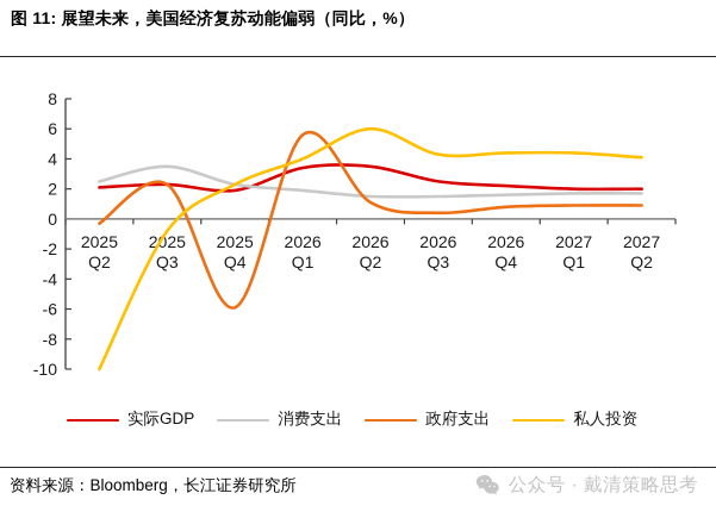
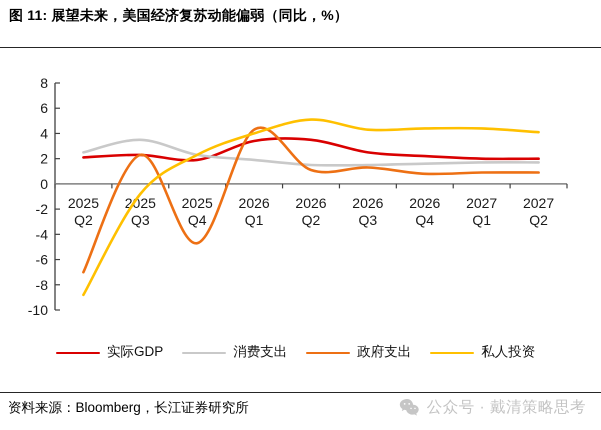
政府支出/2025 Q2: -0.3 -> -7.0
私人投资/2025 Q2: -10.0 -> -8.8
政府支出/2025 Q4: -5.9 -> -4.7
政府支出/2026 Q1: 5.6 -> 4.3
私人投资/2026 Q2: 6.0 -> 5.1
政府支出/2026 Q3: 0.4 -> 1.3
